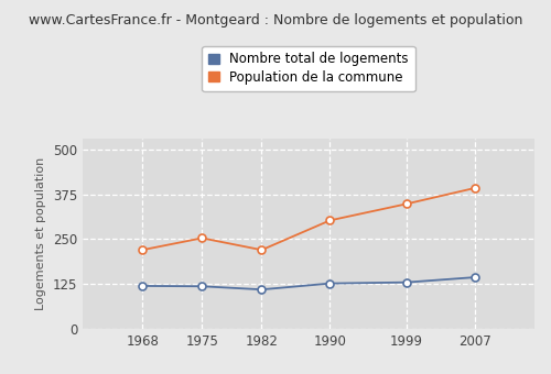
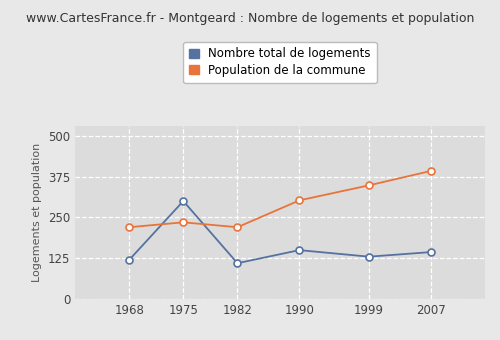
Nombre total de logements/1975: 119 -> 300
Population de la commune/1975: 253 -> 235
Nombre total de logements/1990: 127 -> 150
